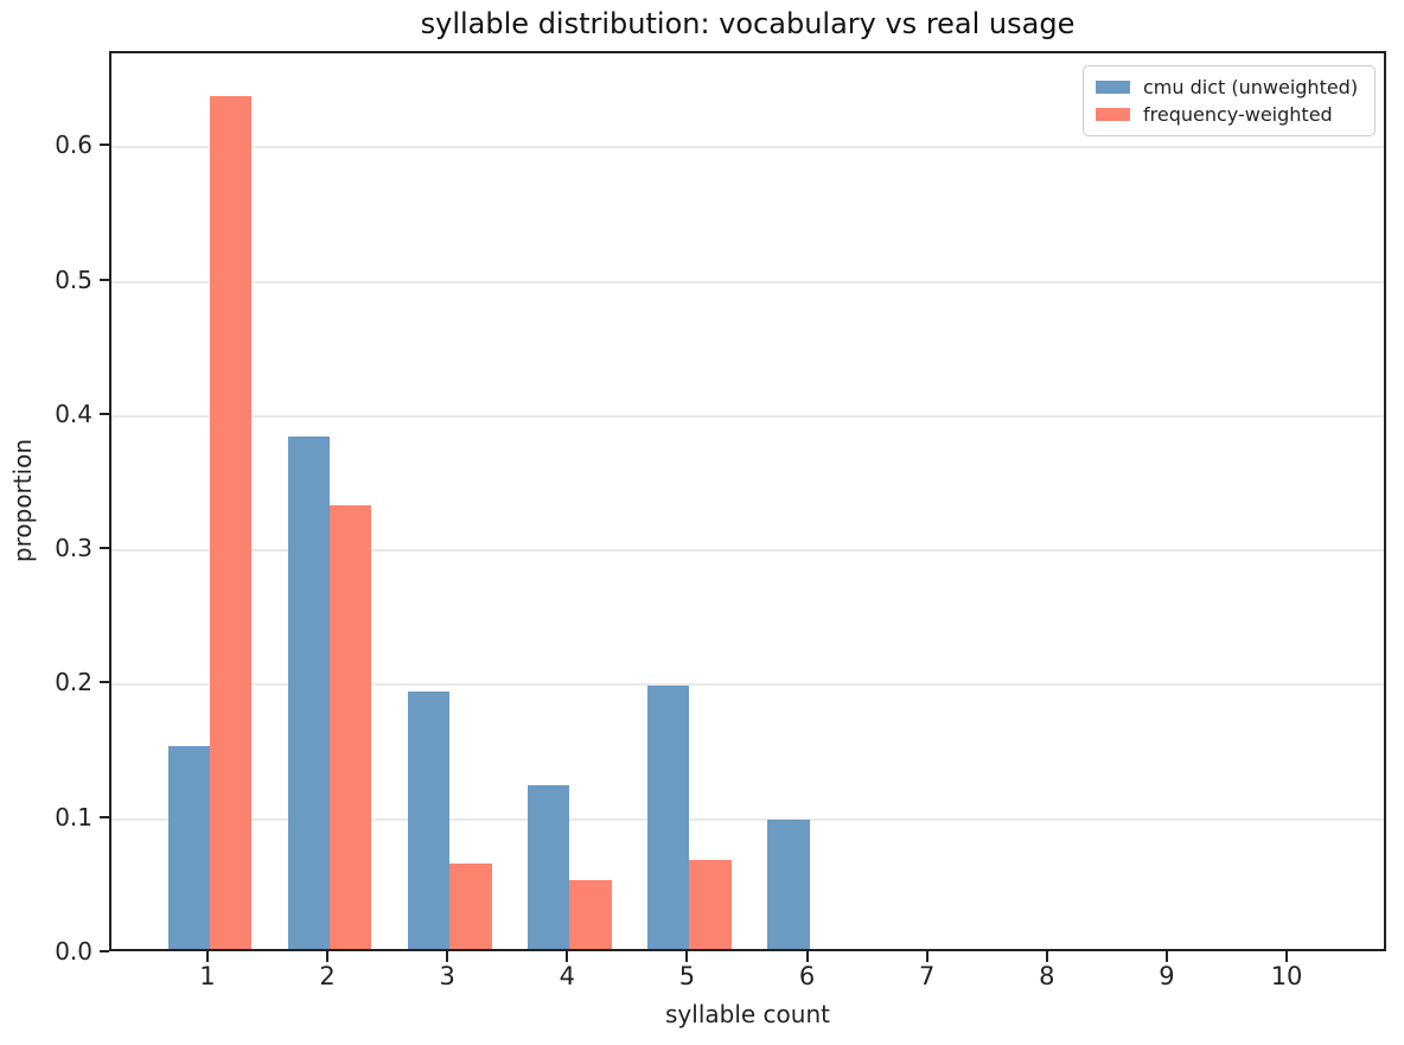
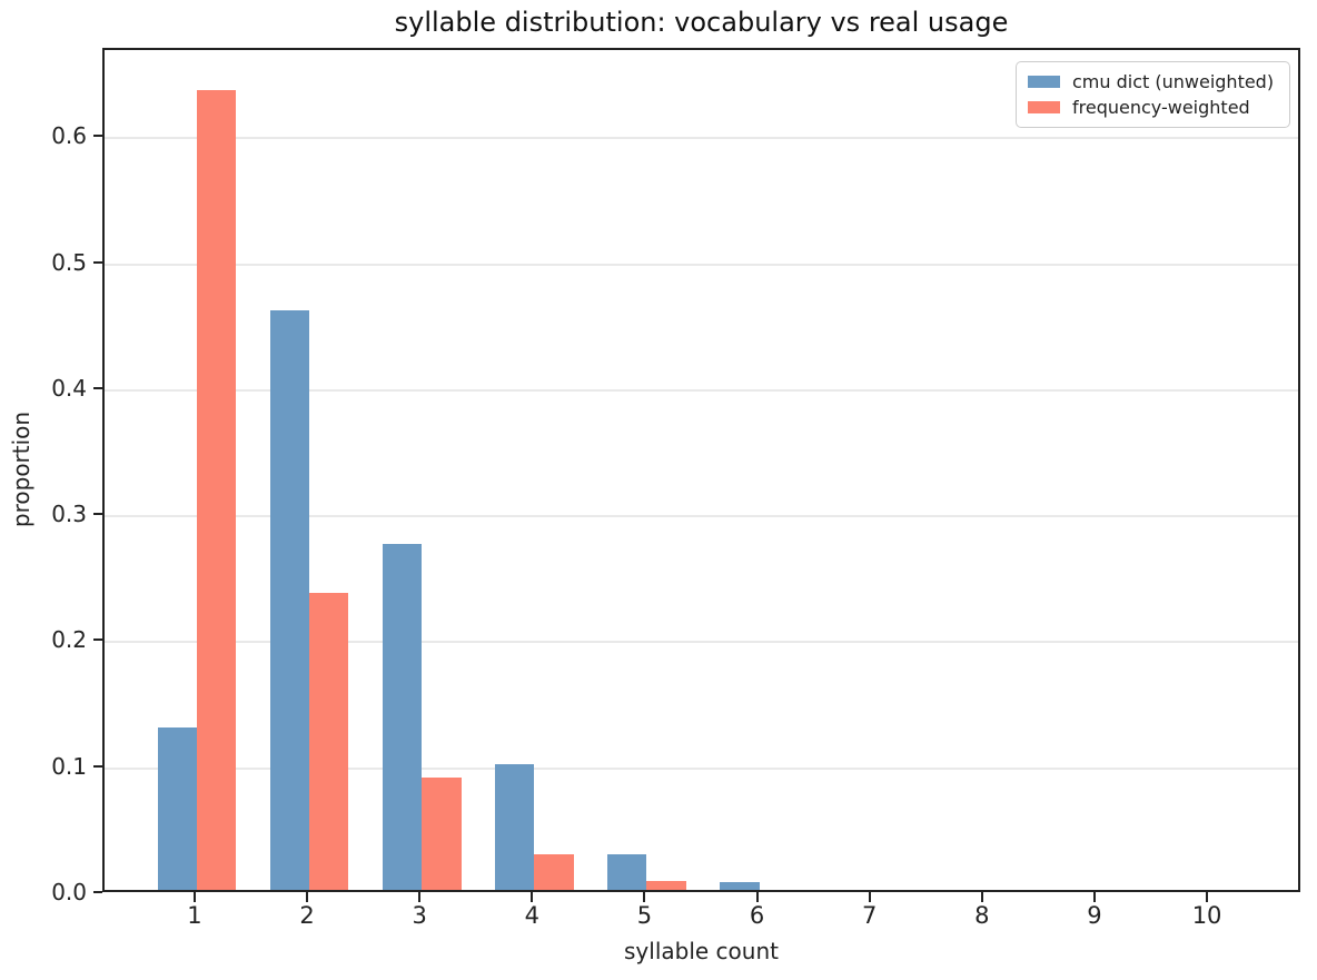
cmu dict (unweighted)/1: 0.151 -> 0.129
cmu dict (unweighted)/2: 0.381 -> 0.460
frequency-weighted/2: 0.330 -> 0.236
cmu dict (unweighted)/3: 0.192 -> 0.275
frequency-weighted/3: 0.064 -> 0.089
cmu dict (unweighted)/4: 0.122 -> 0.100
frequency-weighted/4: 0.051 -> 0.028
cmu dict (unweighted)/5: 0.196 -> 0.028
frequency-weighted/5: 0.066 -> 0.007
cmu dict (unweighted)/6: 0.096 -> 0.006
